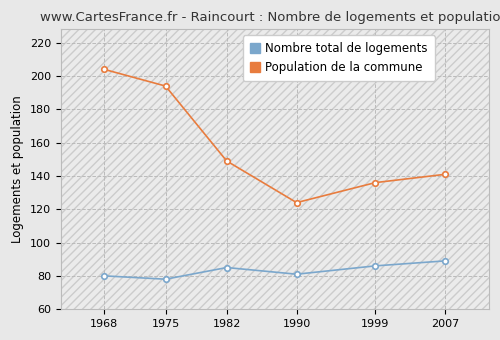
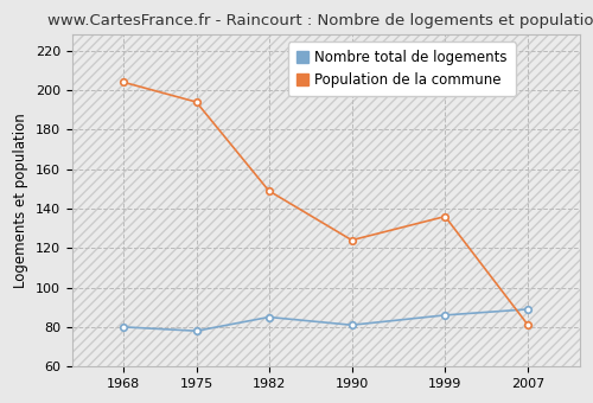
Population de la commune/2007: 141 -> 81
